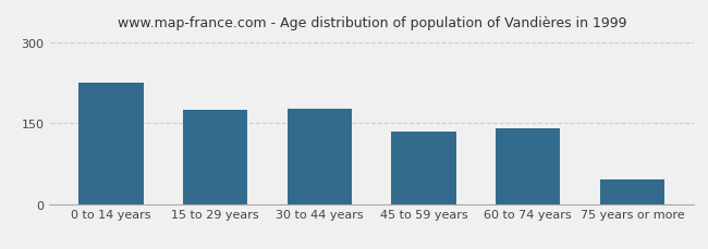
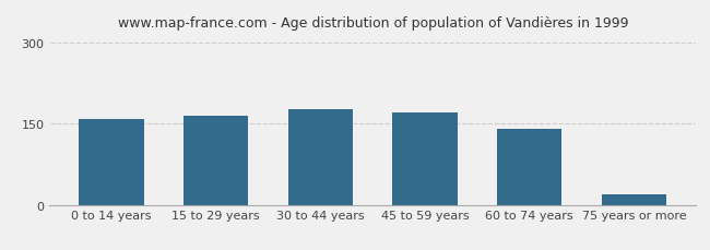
0 to 14 years: 225 -> 159
15 to 29 years: 175 -> 164
45 to 59 years: 135 -> 171
75 years or more: 45 -> 20
